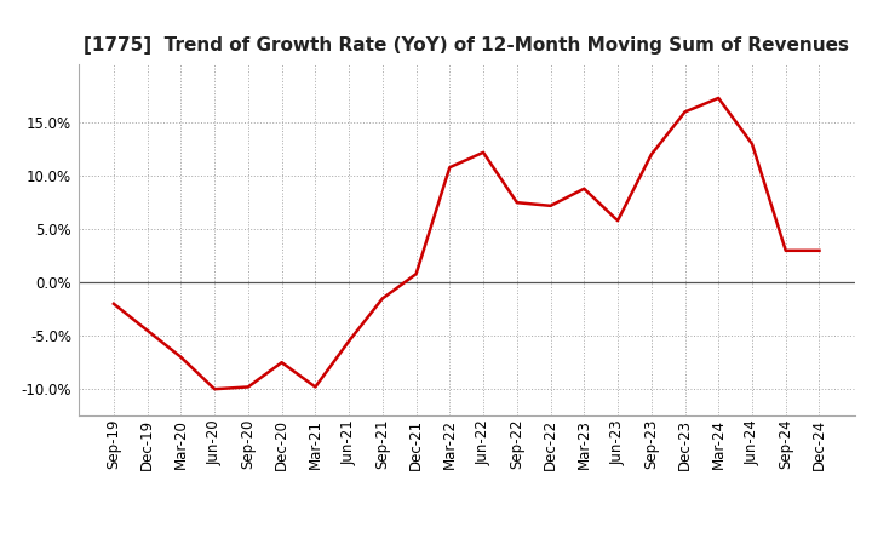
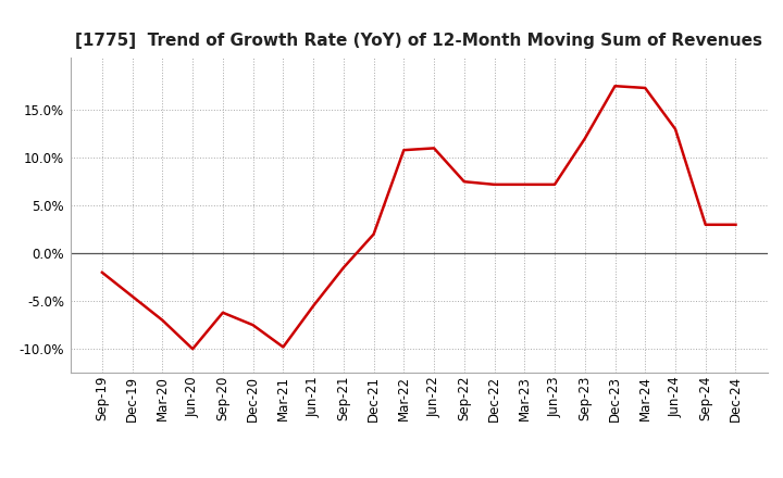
Sep-20: -9.8% -> -6.2%
Dec-21: 0.8% -> 2.0%
Jun-22: 12.2% -> 11.0%
Mar-23: 8.8% -> 7.2%
Jun-23: 5.8% -> 7.2%
Dec-23: 16.0% -> 17.5%
